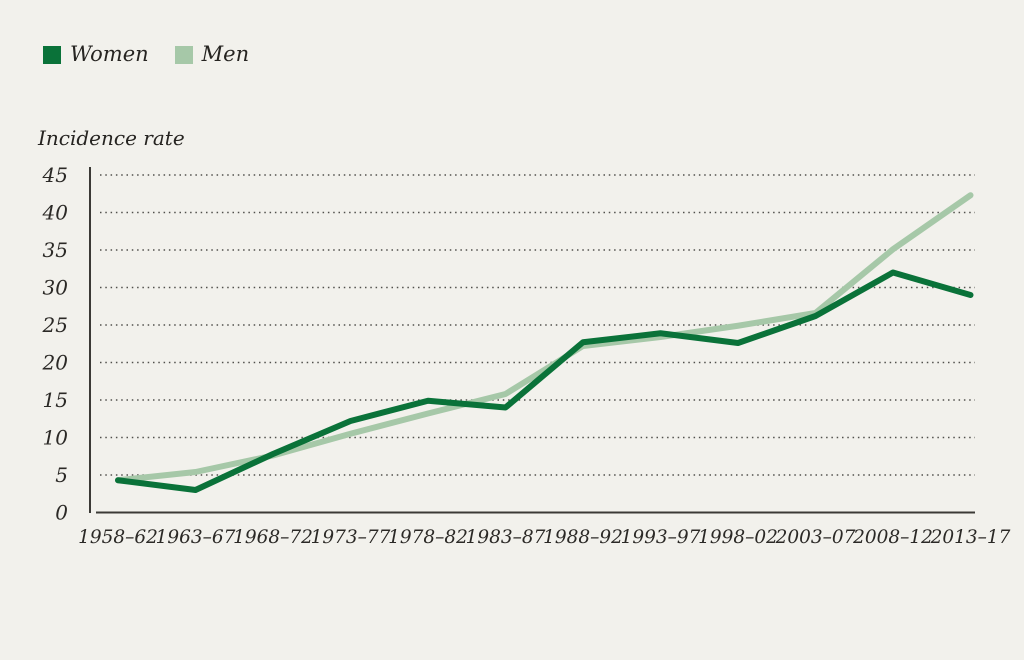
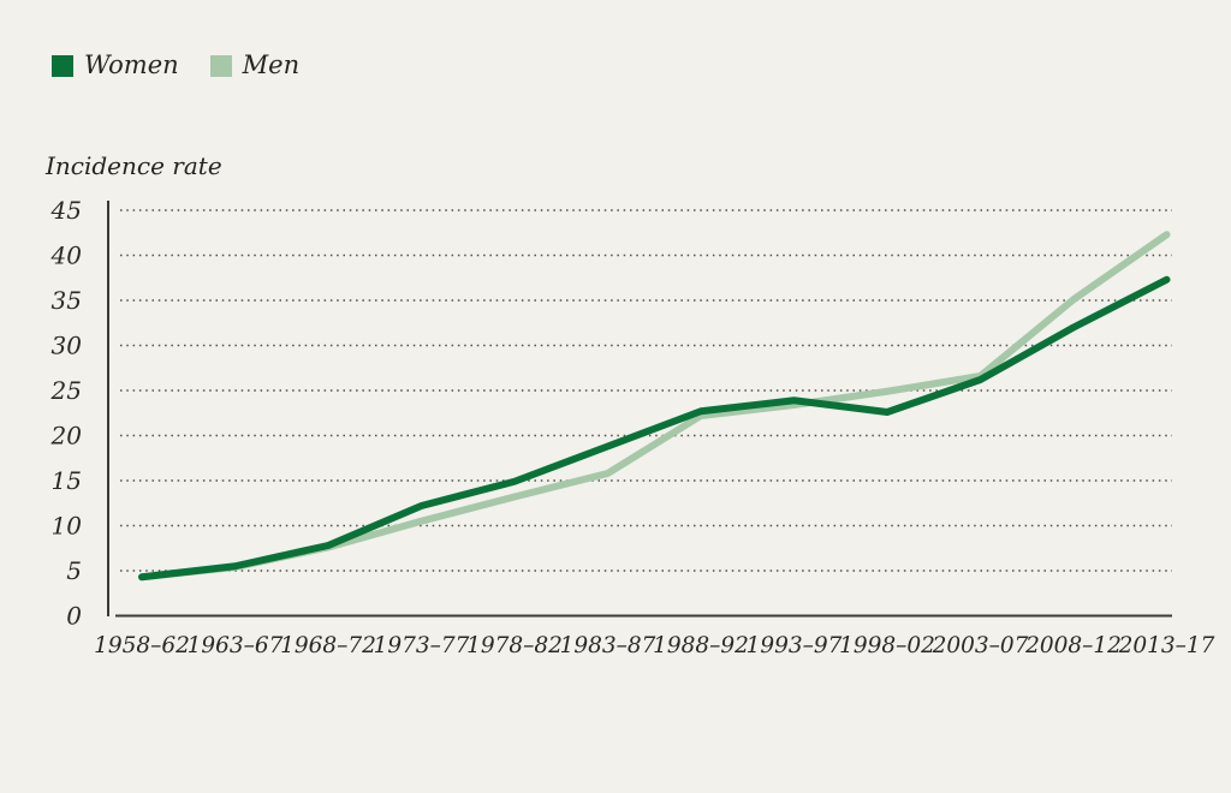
Women/1963–67: 3 -> 6
Women/1983–87: 14 -> 19
Women/2013–17: 29 -> 37
